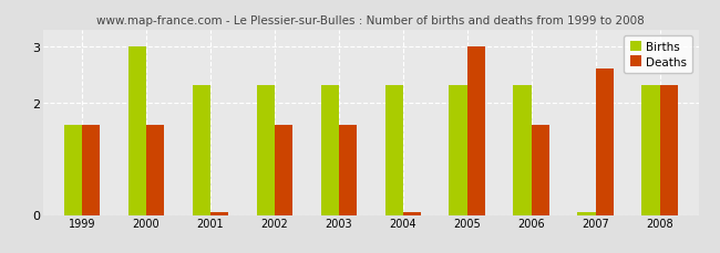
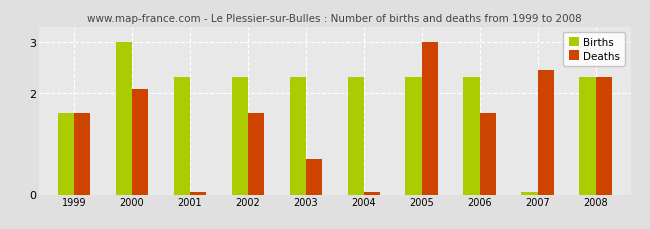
Deaths/2000: 1.60 -> 2.08
Deaths/2003: 1.60 -> 0.70
Deaths/2007: 2.60 -> 2.44
